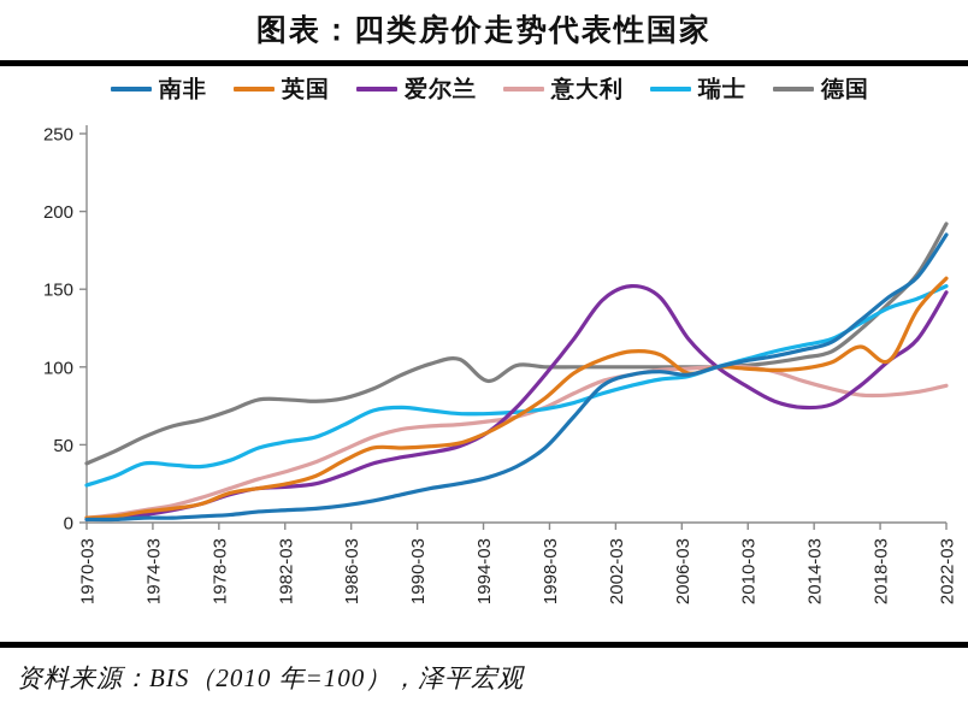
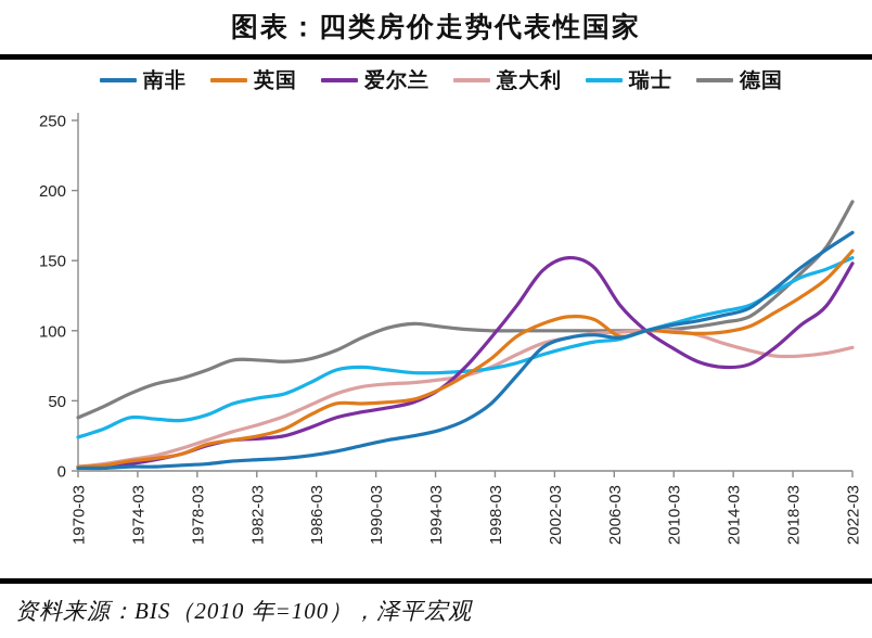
德国/1998-03: 91 -> 103
英国/2018-03: 104 -> 124
南非/2022-03: 185 -> 170
